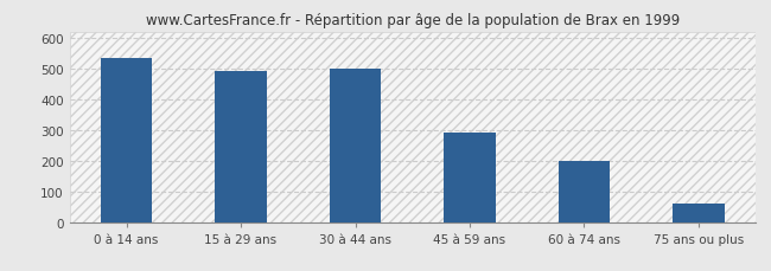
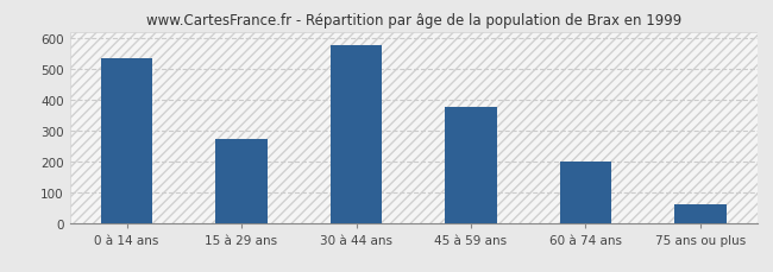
15 à 29 ans: 490 -> 272
30 à 44 ans: 500 -> 578
45 à 59 ans: 290 -> 375
